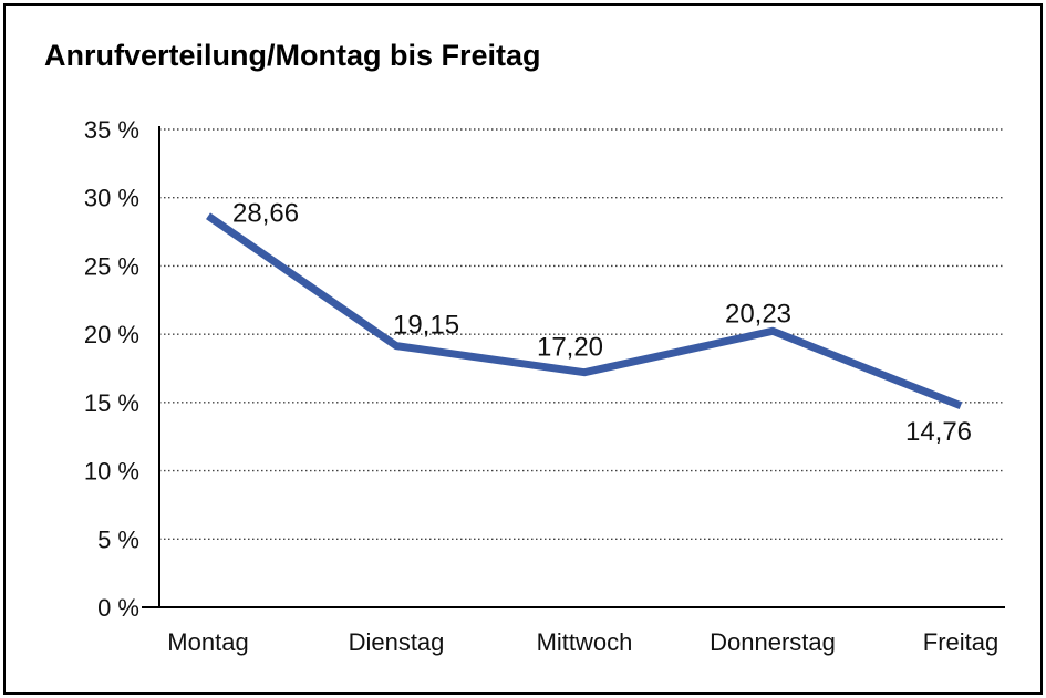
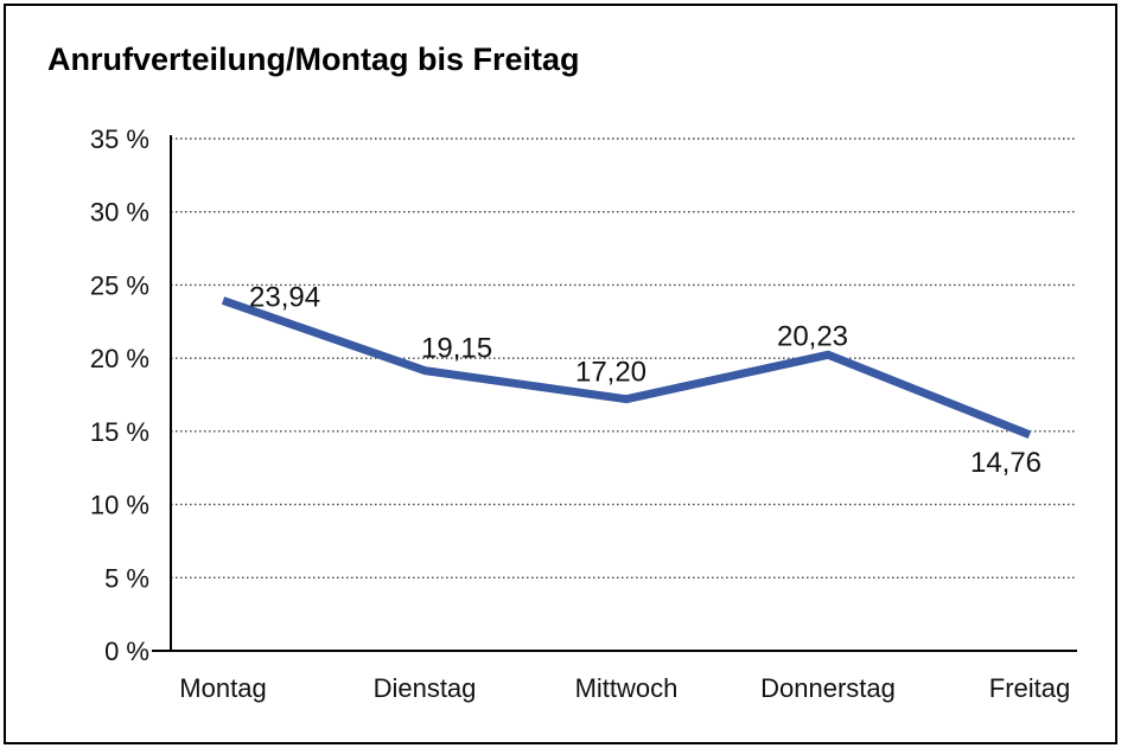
Montag: 28,66 -> 23,94
